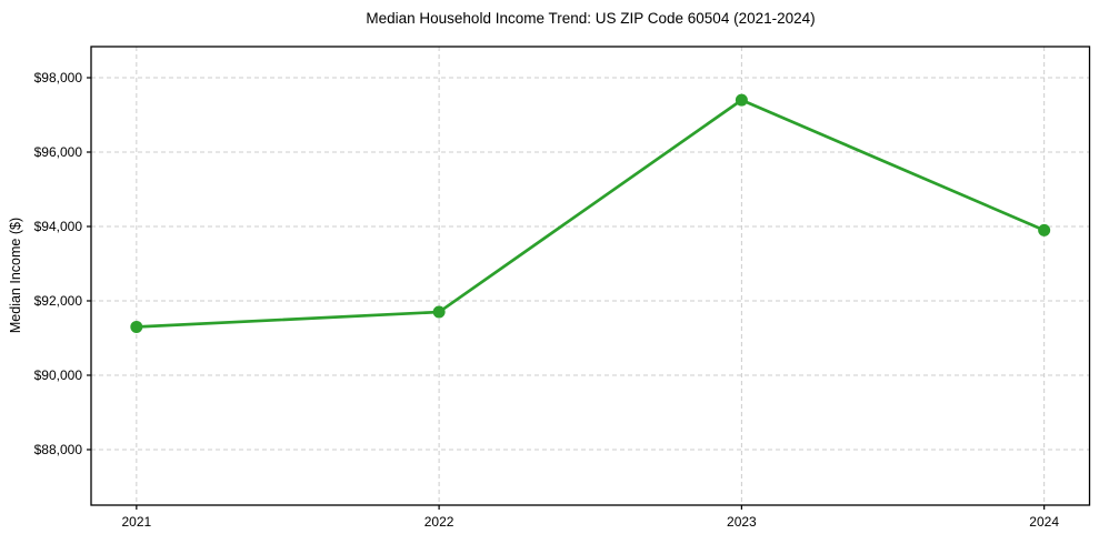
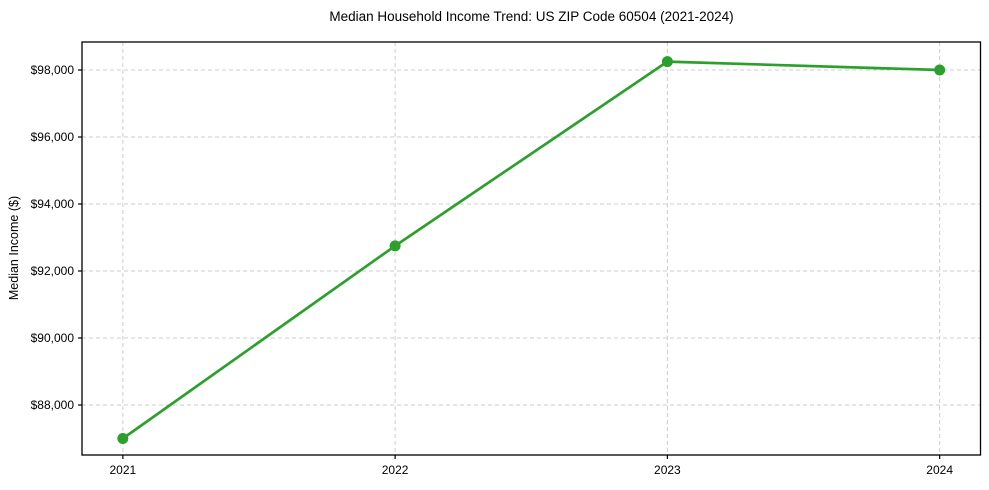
2021: $91300 -> $87000
2022: $91700 -> $92800
2023: $97400 -> $98200
2024: $93900 -> $98000
